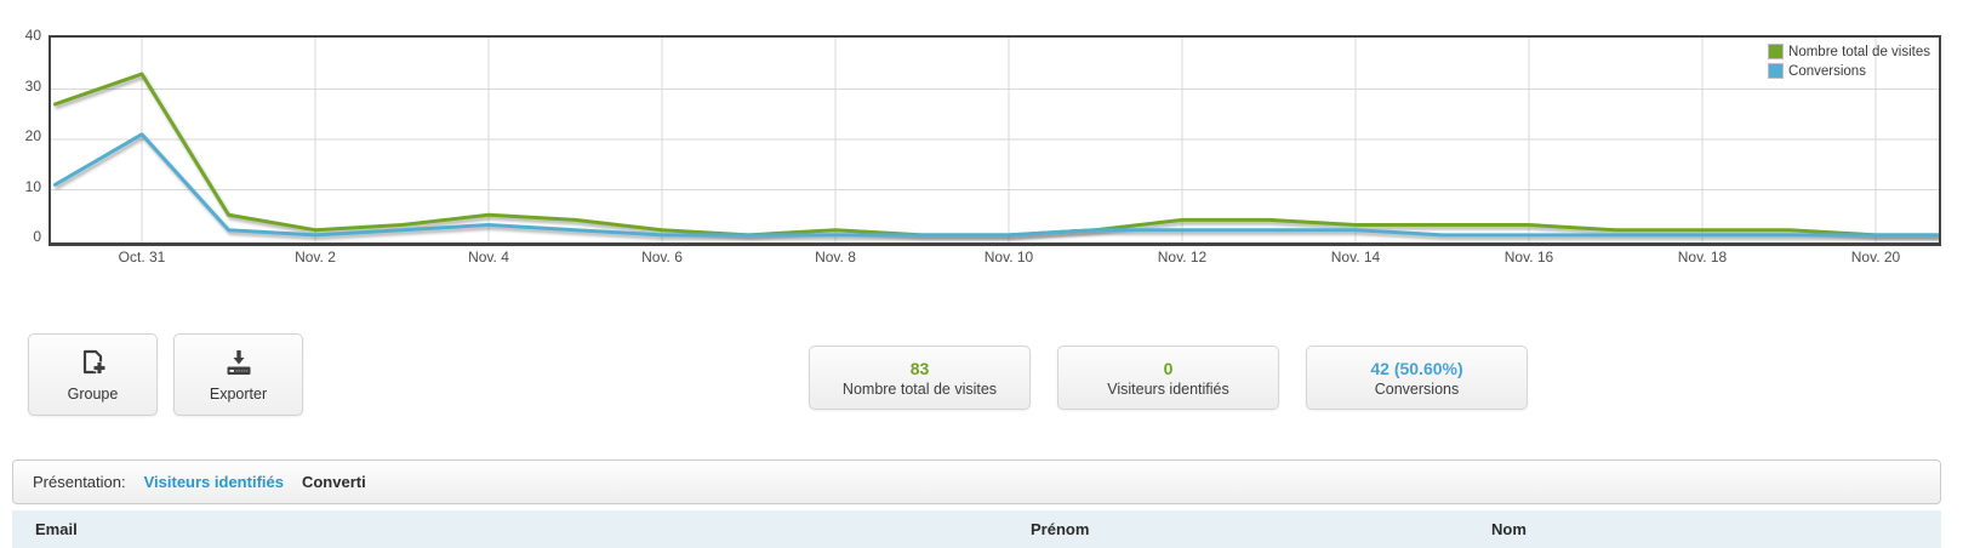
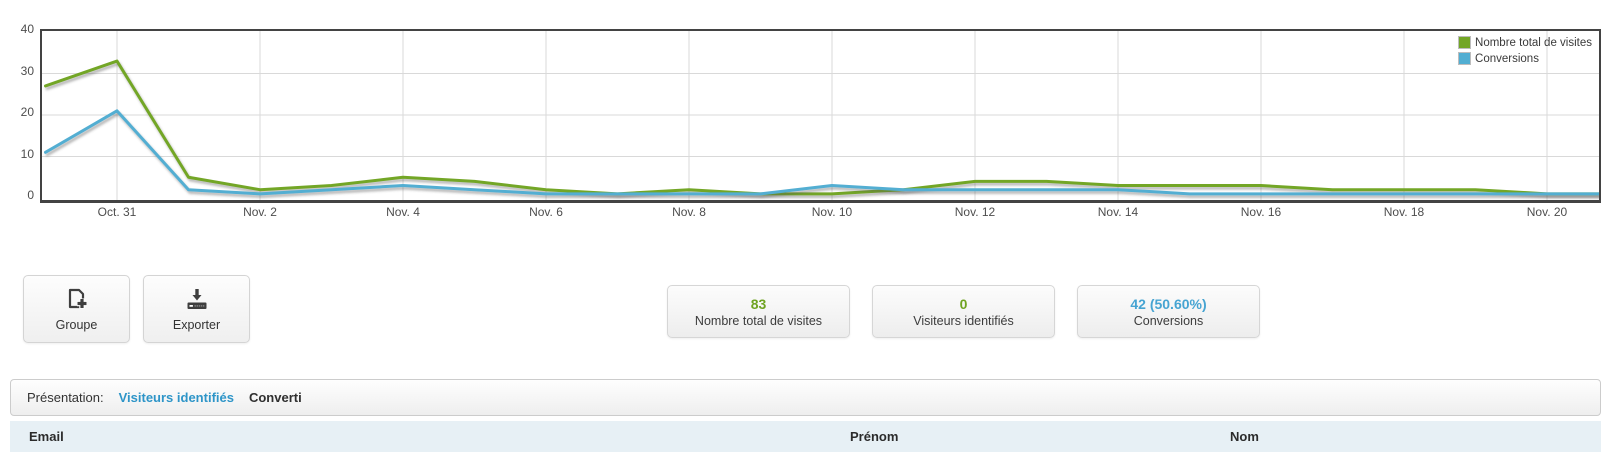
Conversions/Nov. 10: 1 -> 3
